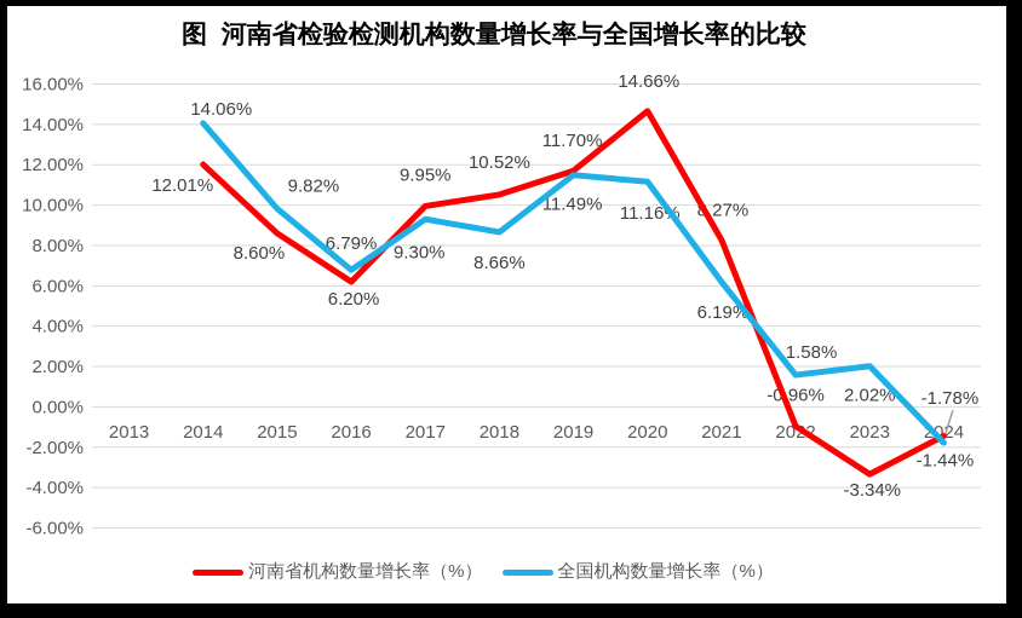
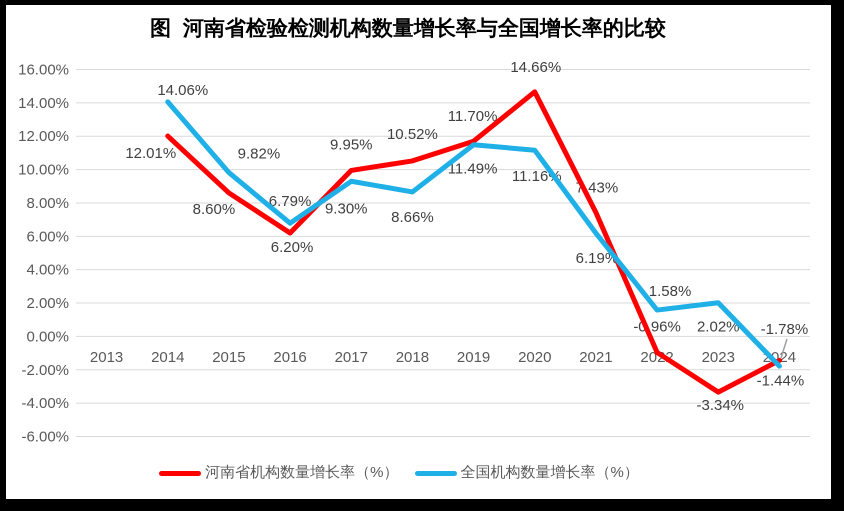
河南省机构数量增长率（%）/2021: 8.27% -> 7.43%
